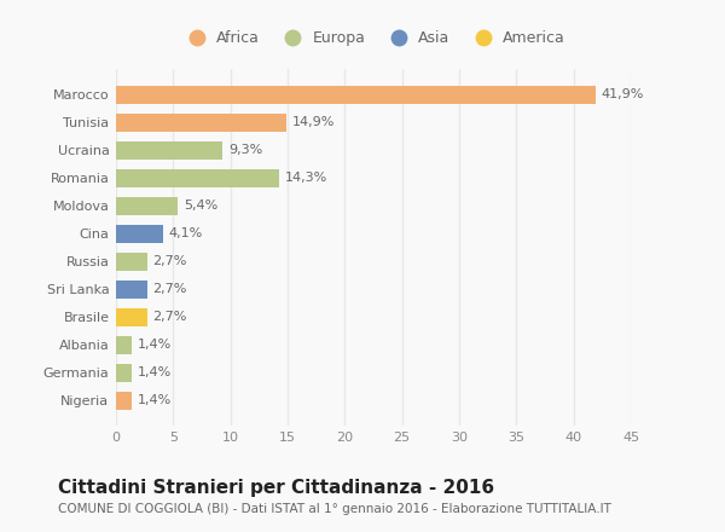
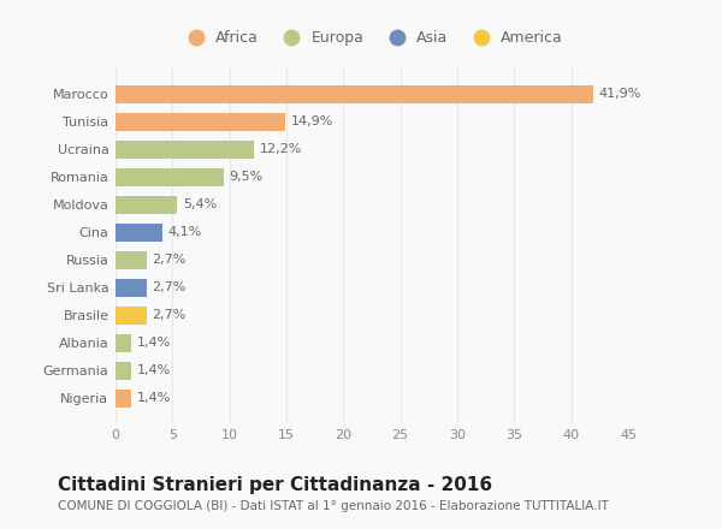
Ucraina: 9,3% -> 12,2%
Romania: 14,3% -> 9,5%
